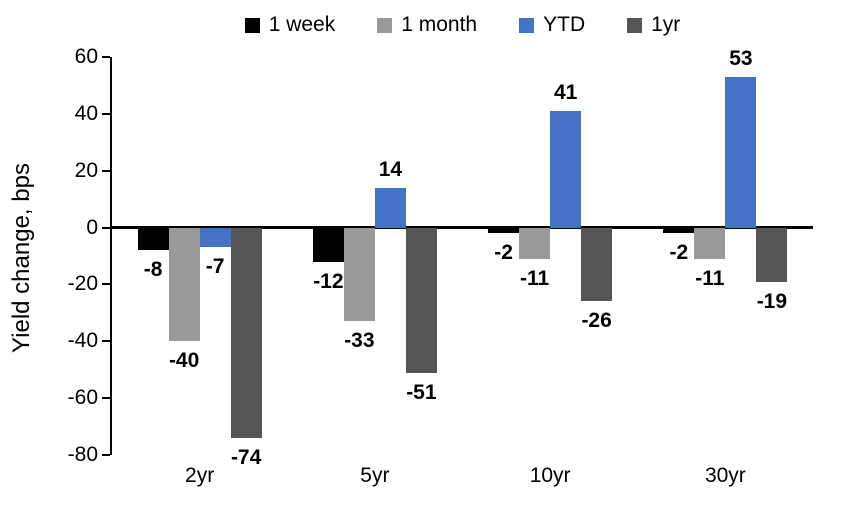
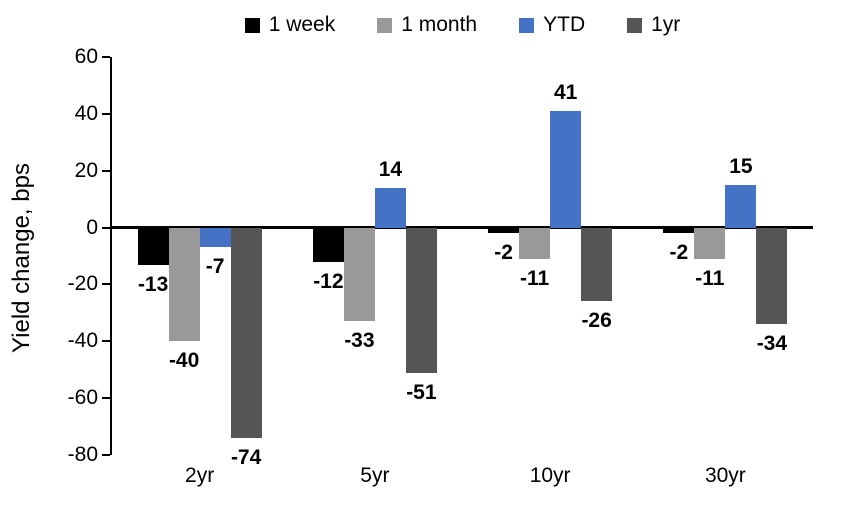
1 week/2yr: -8 -> -13
YTD/30yr: 53 -> 15
1yr/30yr: -19 -> -34
